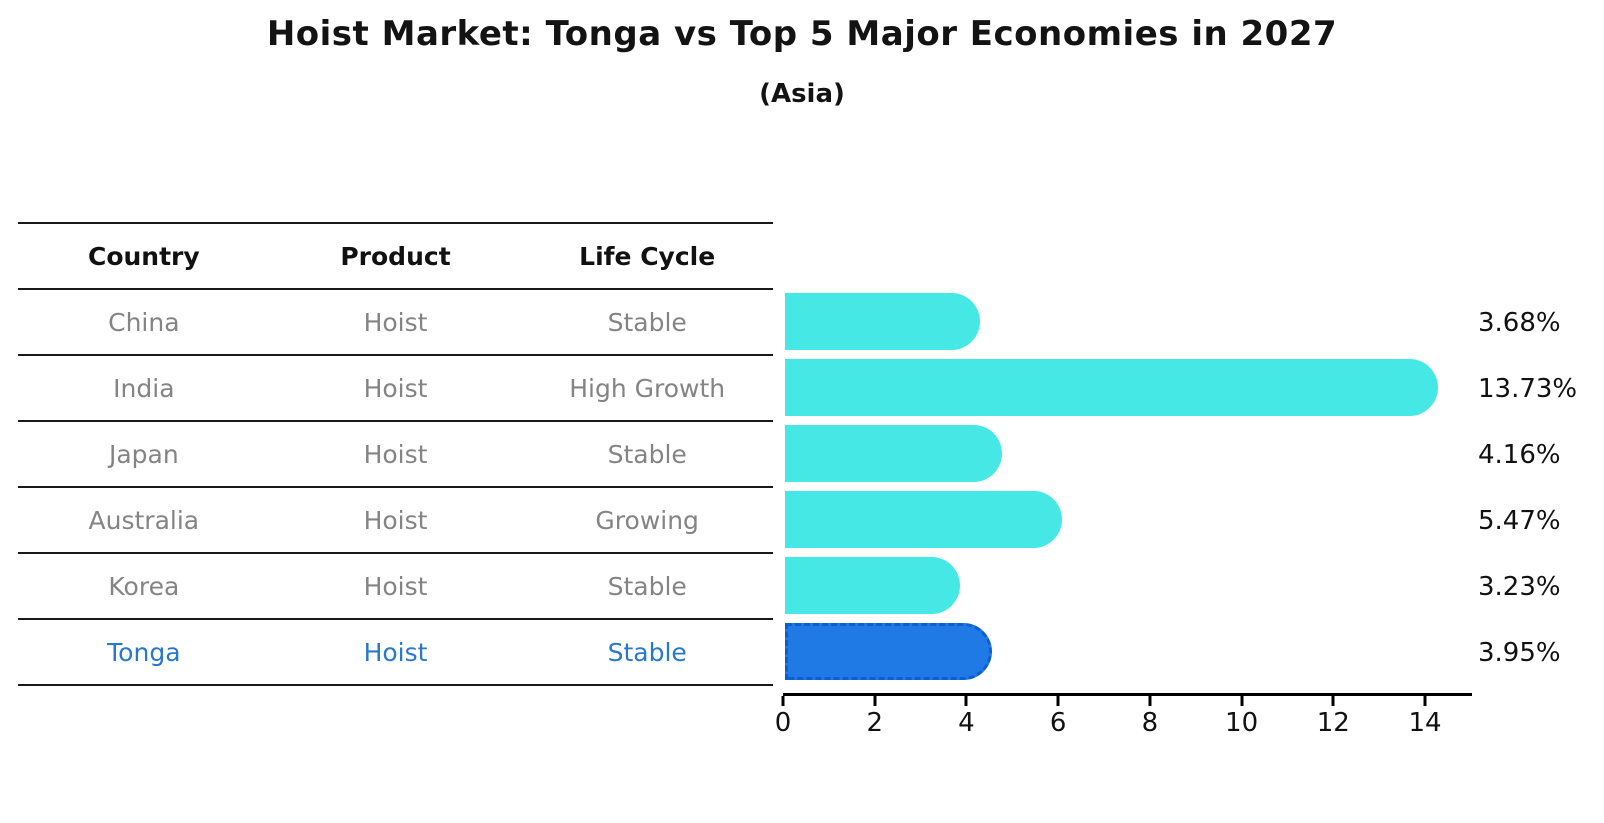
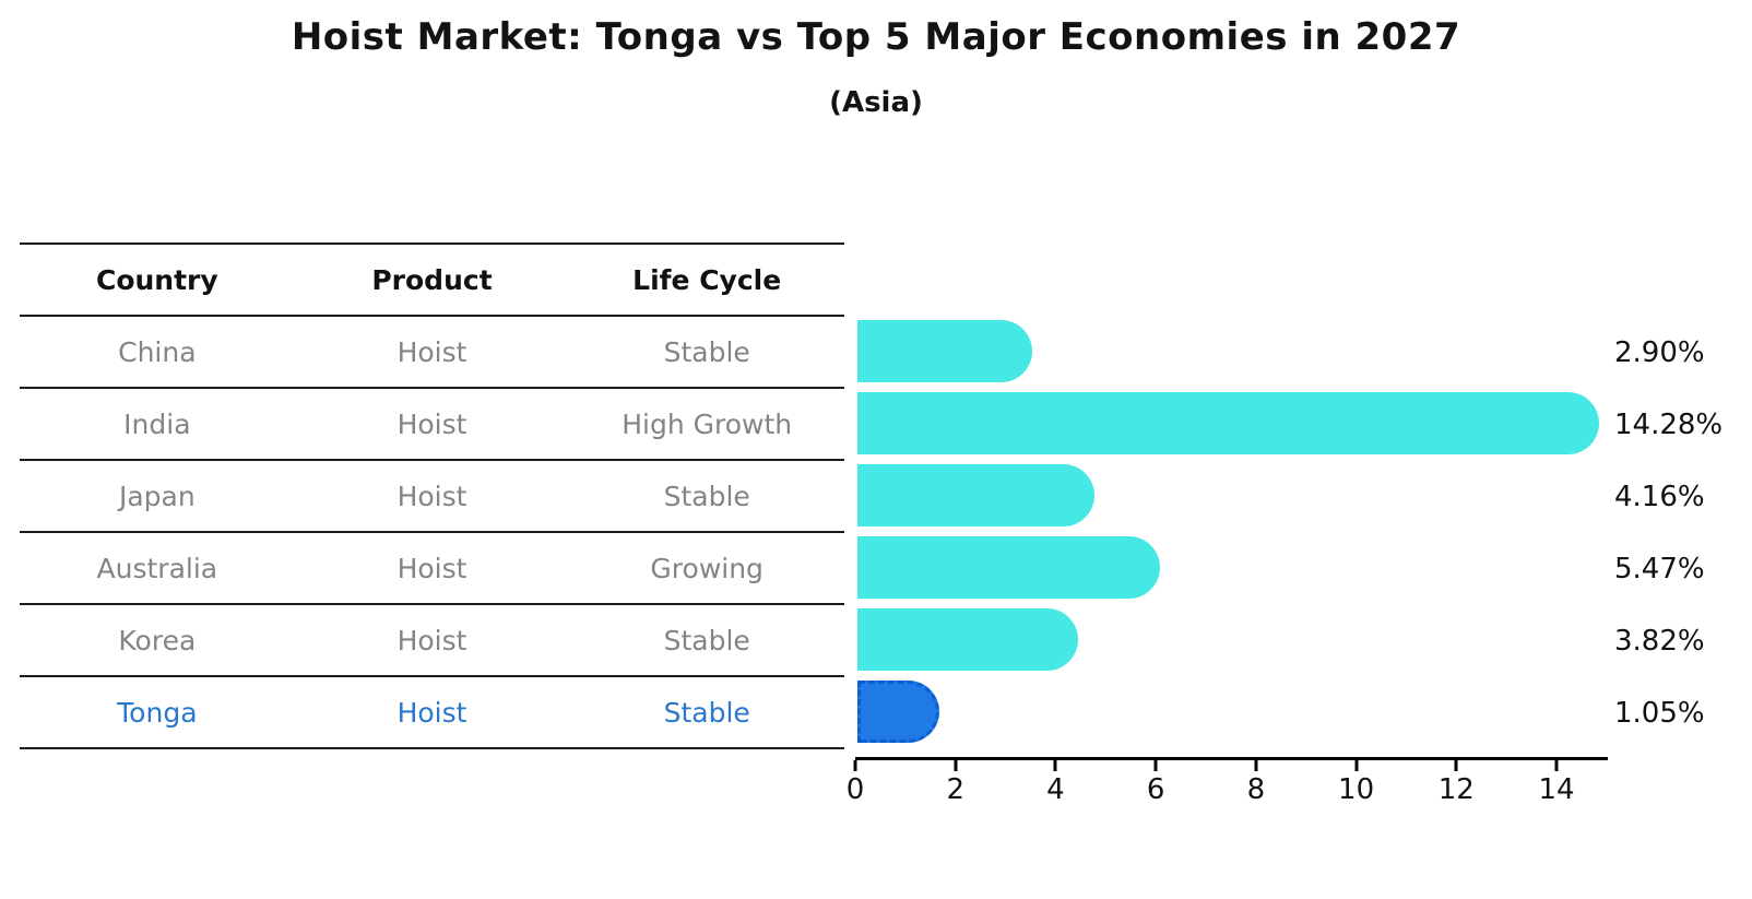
China: 3.68% -> 2.90%
India: 13.73% -> 14.28%
Korea: 3.23% -> 3.82%
Tonga: 3.95% -> 1.05%
